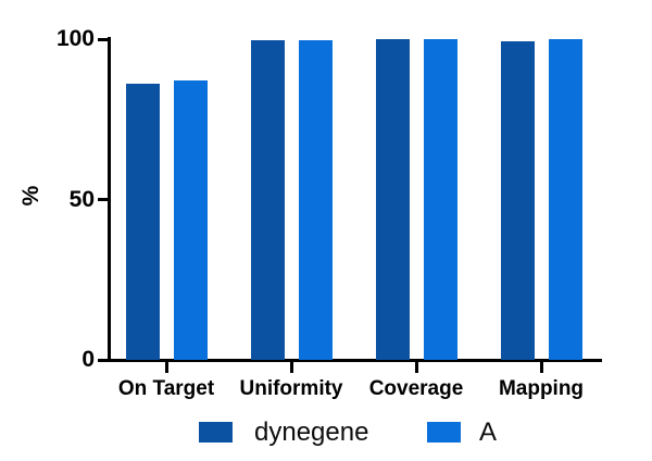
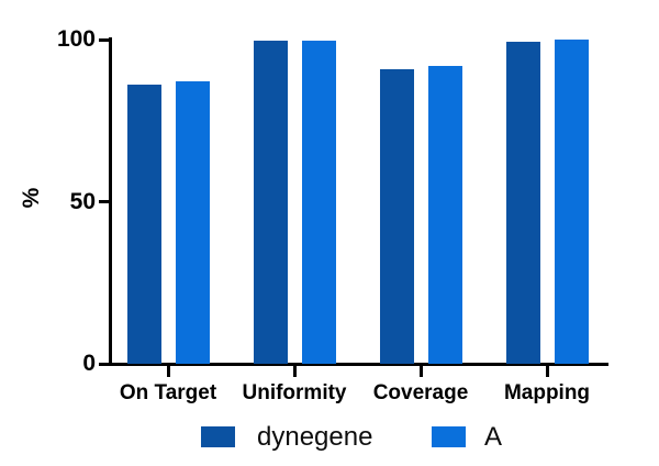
dynegene/Coverage: 100 -> 91
A/Coverage: 100 -> 92
